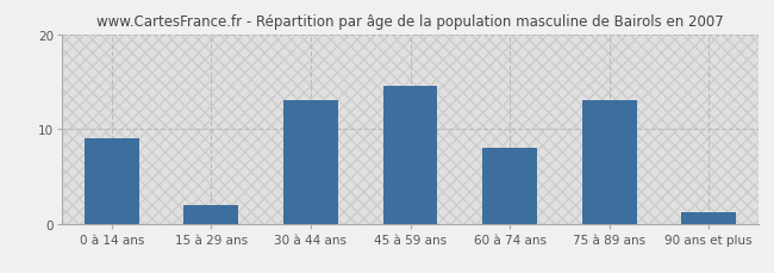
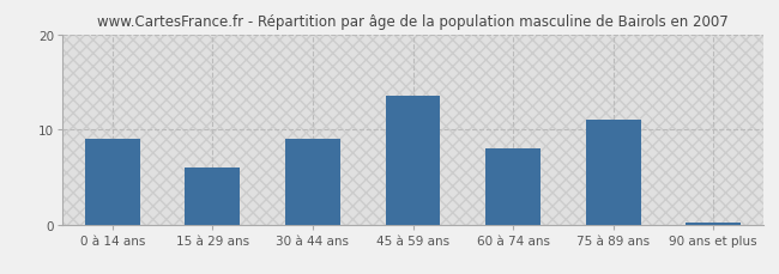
15 à 29 ans: 2.0 -> 6.0
30 à 44 ans: 13.0 -> 9.0
45 à 59 ans: 14.6 -> 13.5
75 à 89 ans: 13.0 -> 11.0
90 ans et plus: 1.2 -> 0.2
